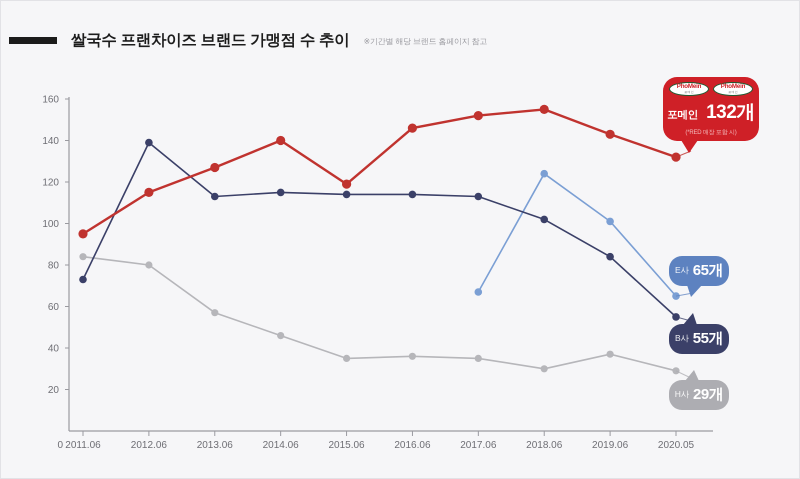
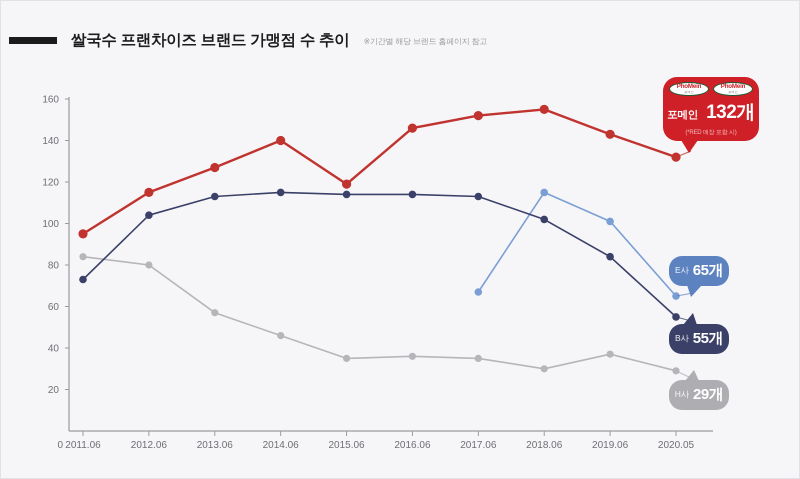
B사/2012.06: 139 -> 104
E사/2018.06: 124 -> 115
